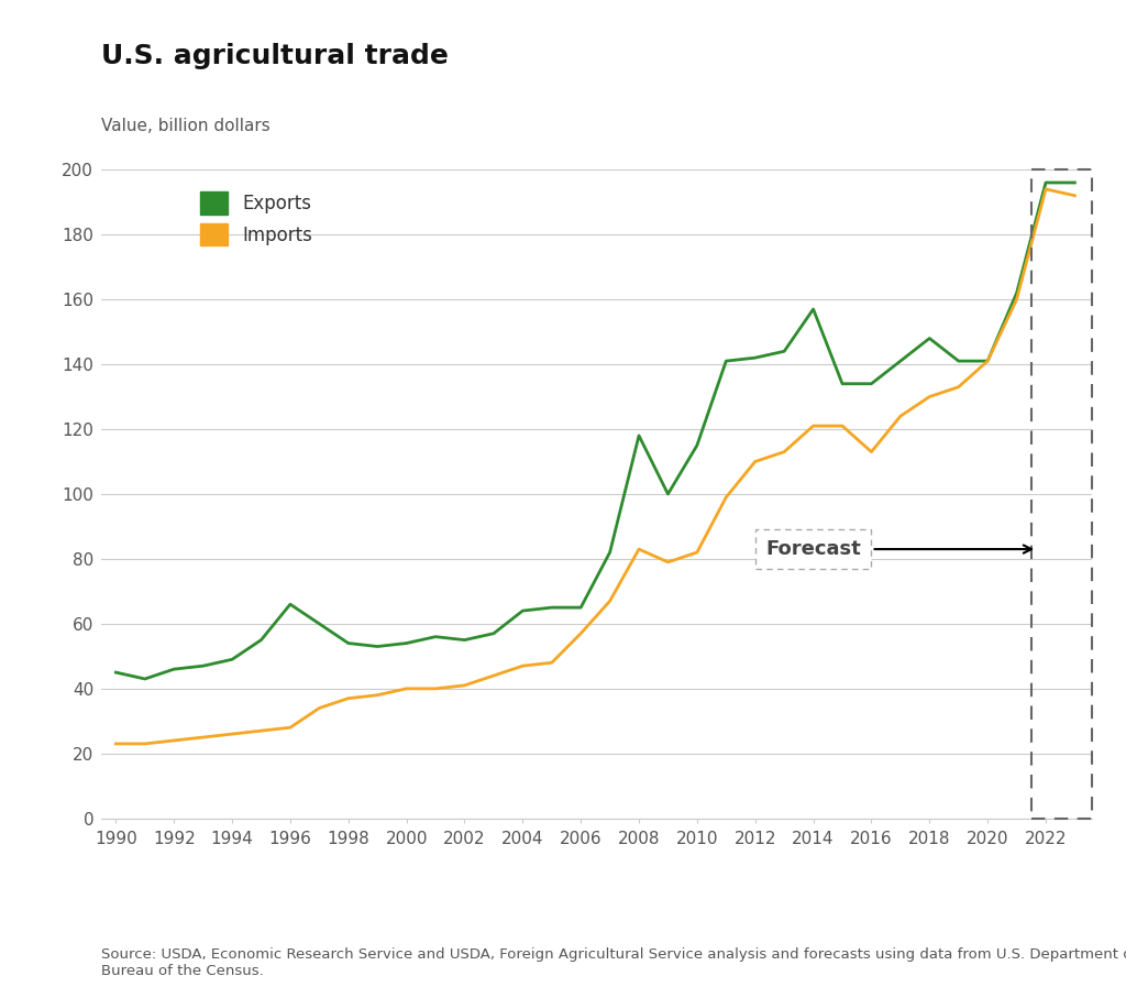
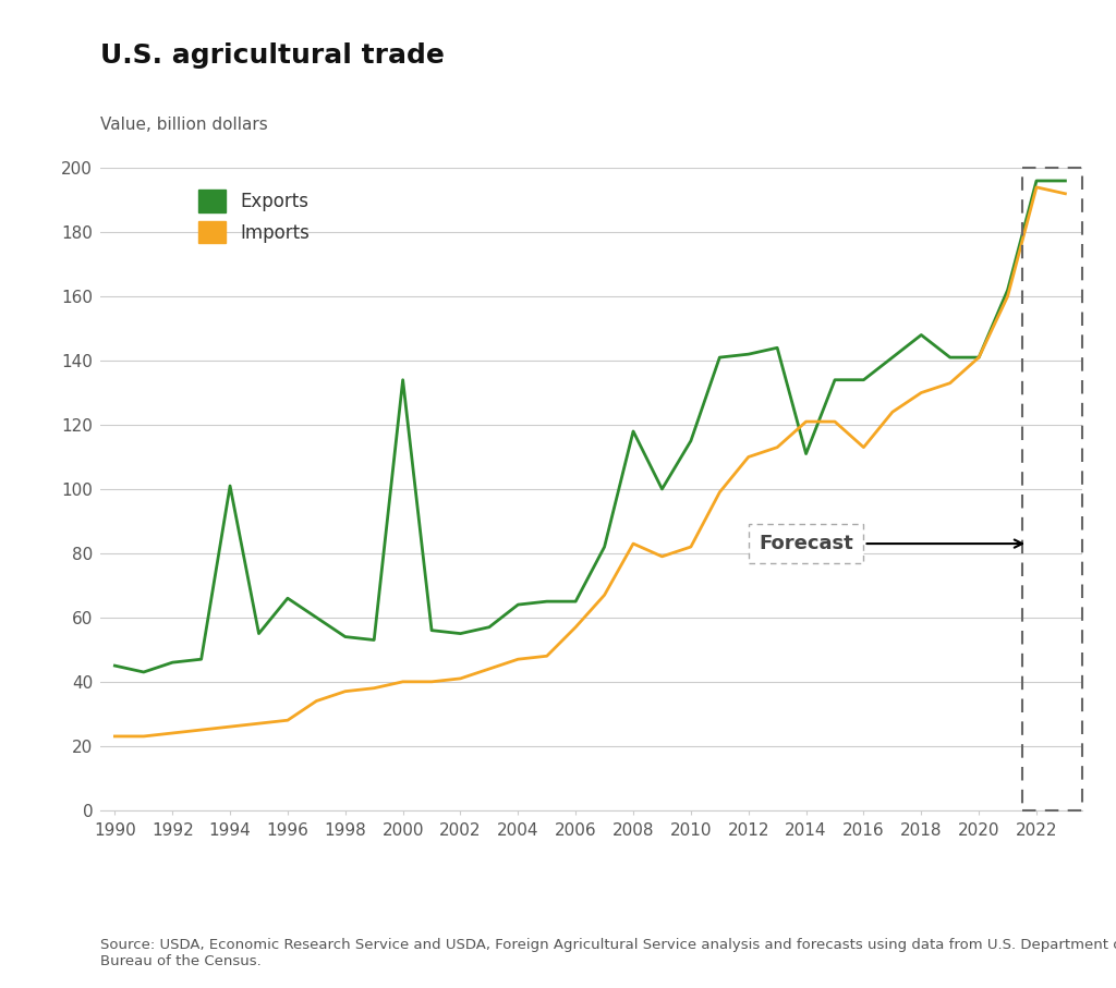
Exports/1994: 49 -> 101
Exports/2000: 54 -> 134
Exports/2014: 157 -> 111
